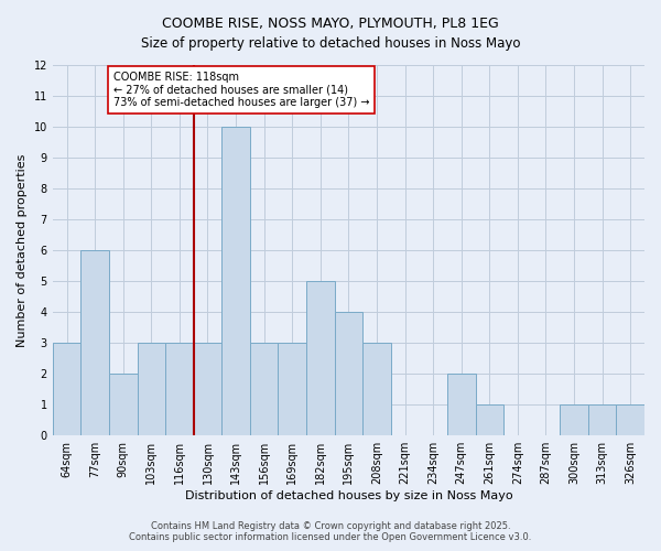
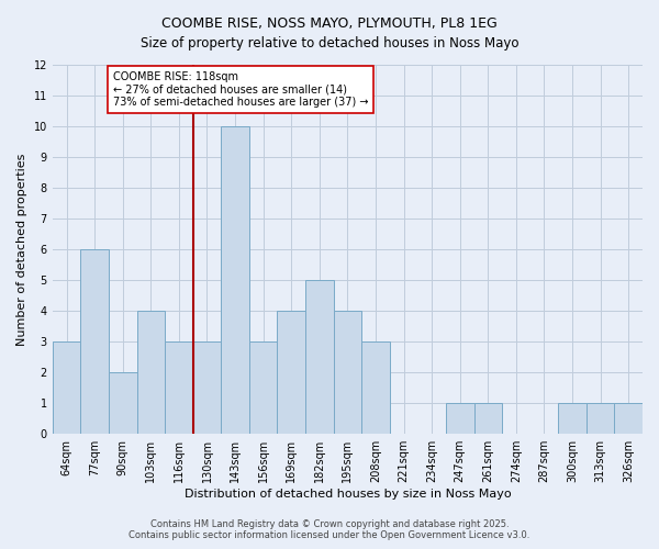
103sqm: 3 -> 4
169sqm: 3 -> 4
247sqm: 2 -> 1
